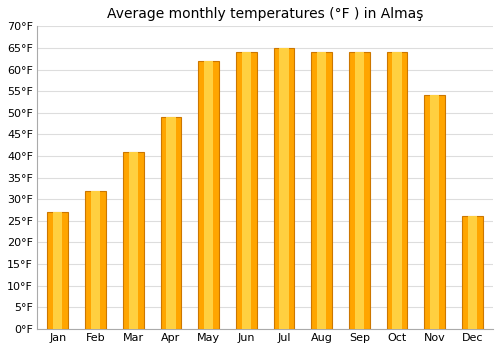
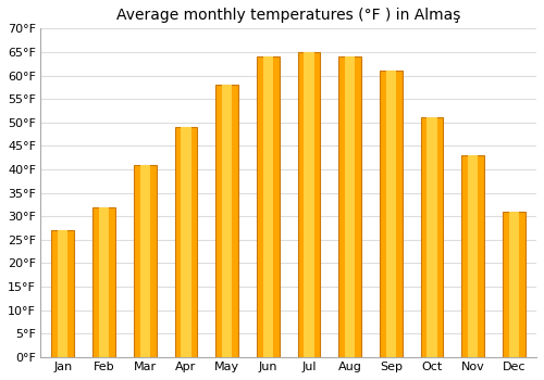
May: 62°F -> 58°F
Sep: 64°F -> 61°F
Oct: 64°F -> 51°F
Nov: 54°F -> 43°F
Dec: 26°F -> 31°F
